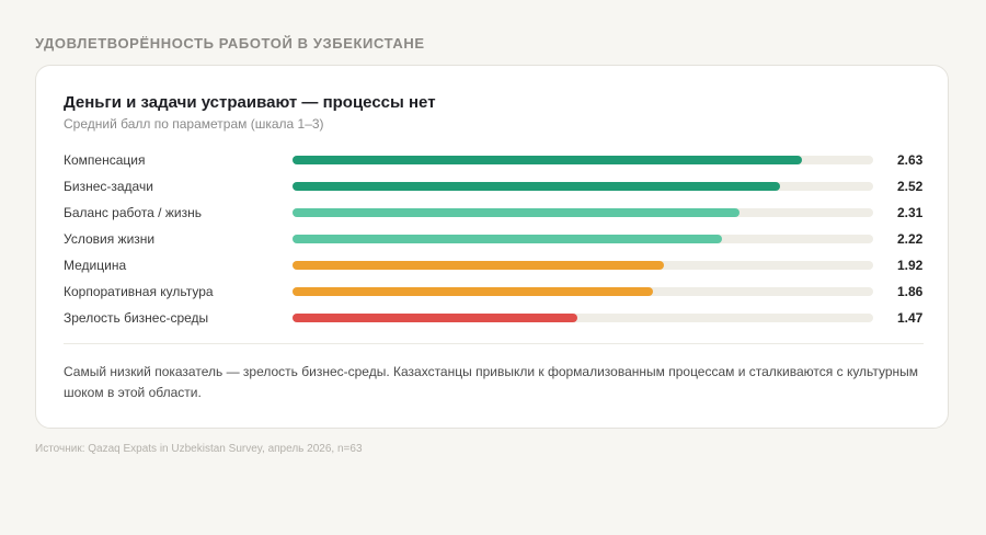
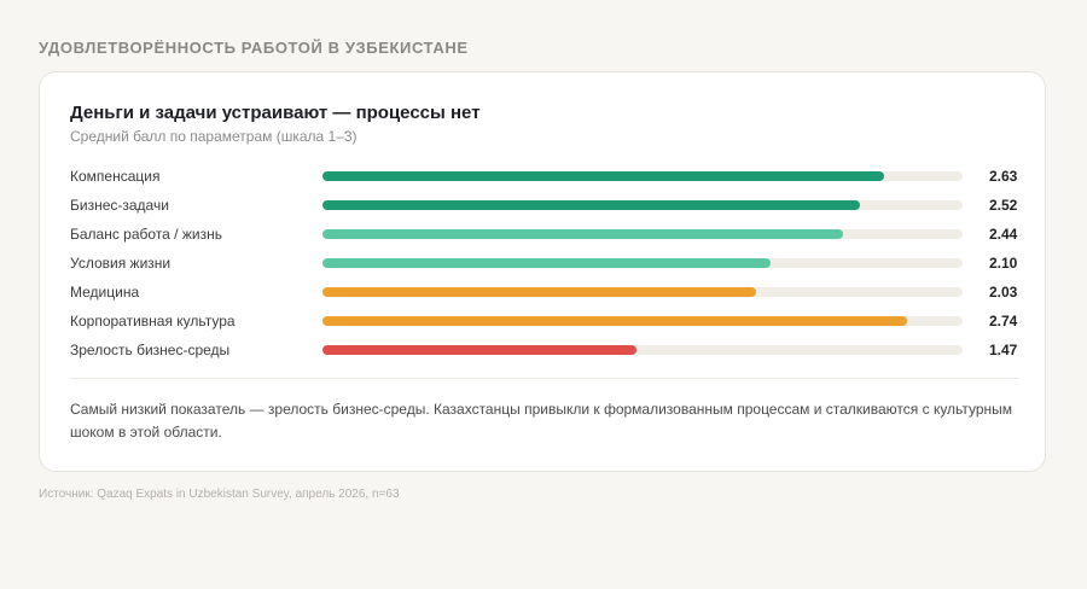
Баланс работа / жизнь: 2.31 -> 2.44
Условия жизни: 2.22 -> 2.10
Медицина: 1.92 -> 2.03
Корпоративная культура: 1.86 -> 2.74
